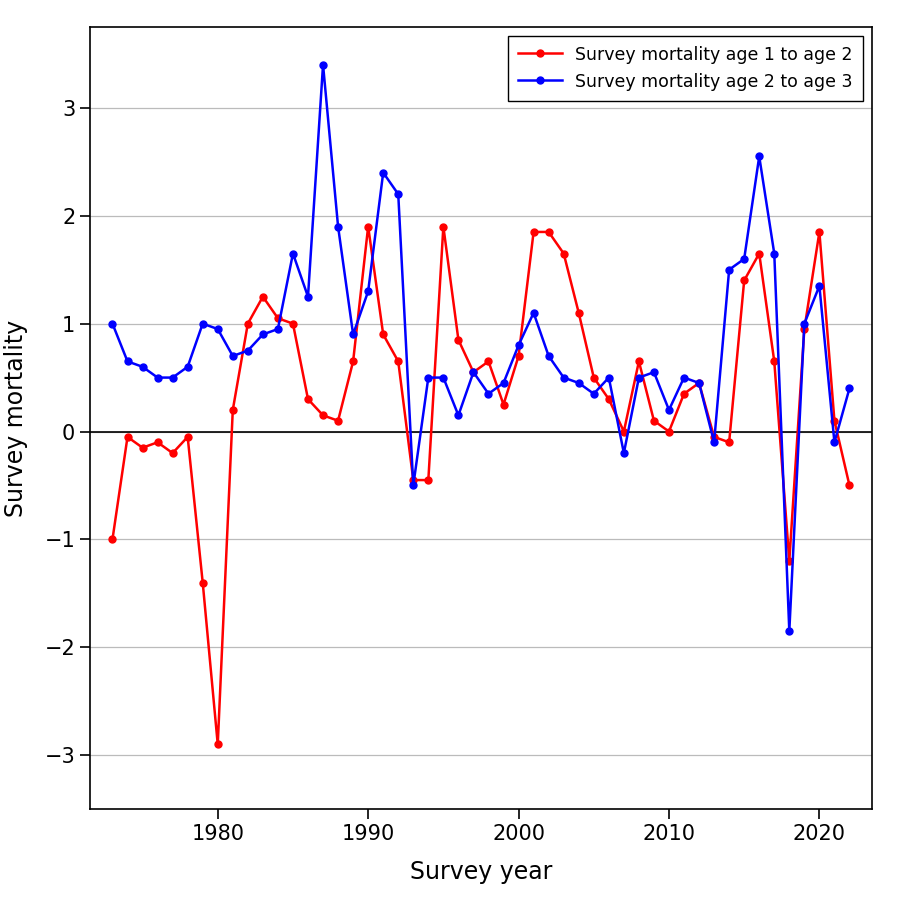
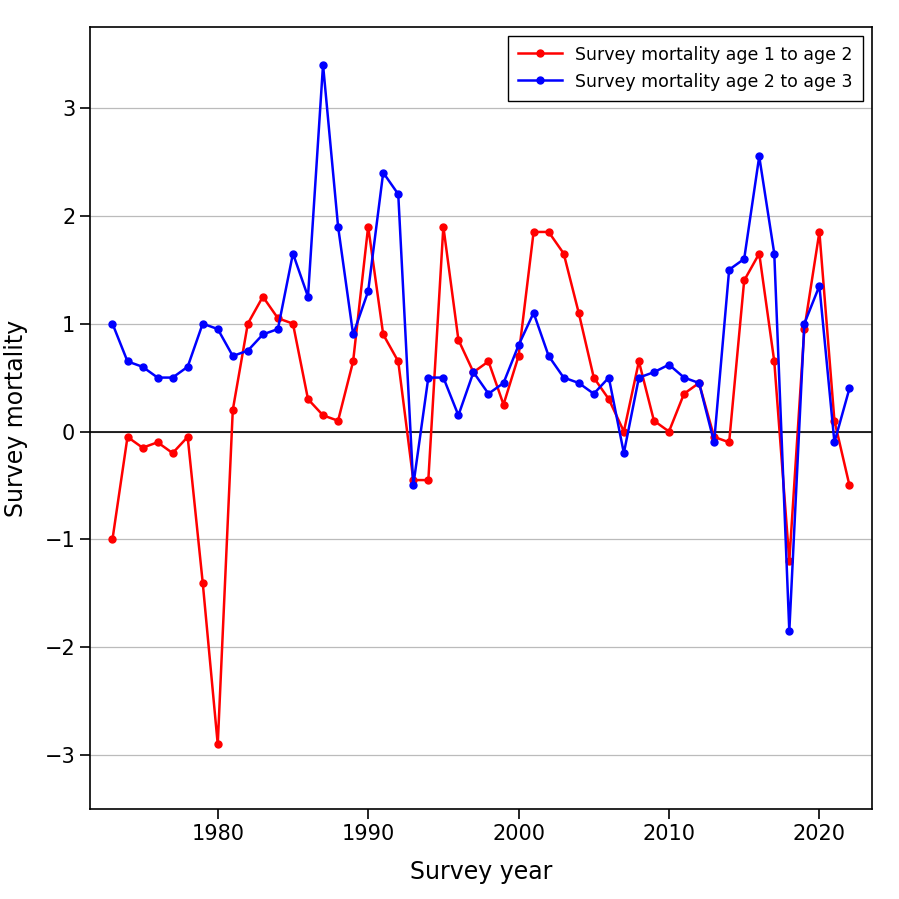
Survey mortality age 2 to age 3/2010: 0.20 -> 0.62
